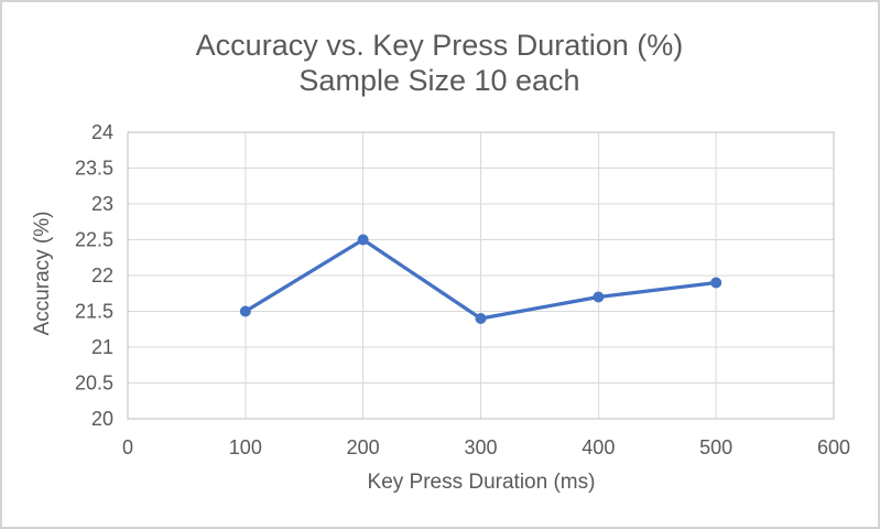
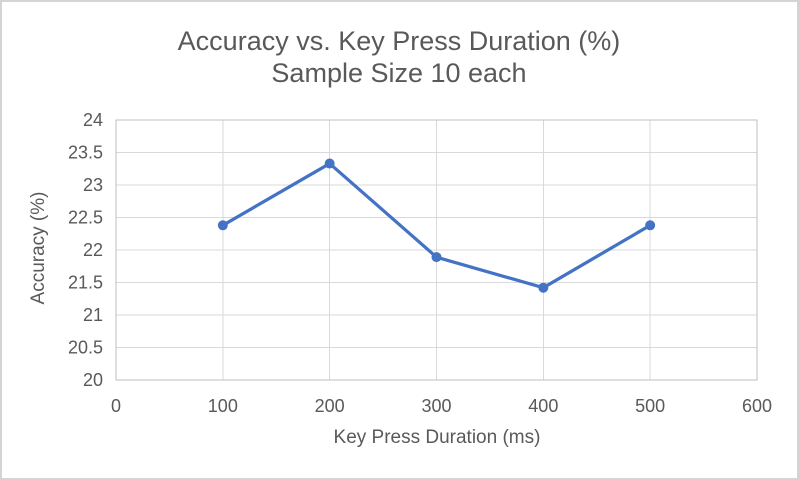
100: 21.5 -> 22.4
200: 22.5 -> 23.3
300: 21.4 -> 21.9
400: 21.7 -> 21.4
500: 21.9 -> 22.4
